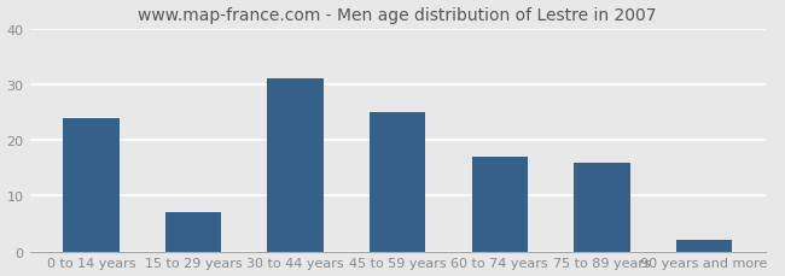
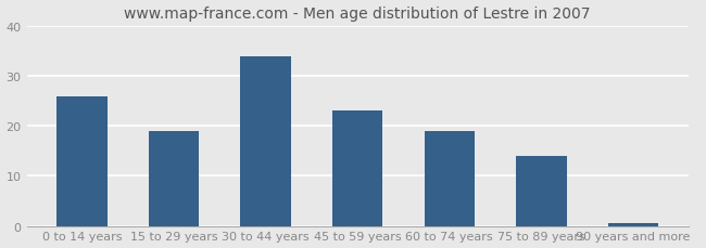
0 to 14 years: 24.0 -> 26.0
15 to 29 years: 7.0 -> 19.0
30 to 44 years: 31.0 -> 34.0
45 to 59 years: 25.0 -> 23.0
60 to 74 years: 17.0 -> 19.0
75 to 89 years: 16.0 -> 14.0
90 years and more: 2.0 -> 0.5
